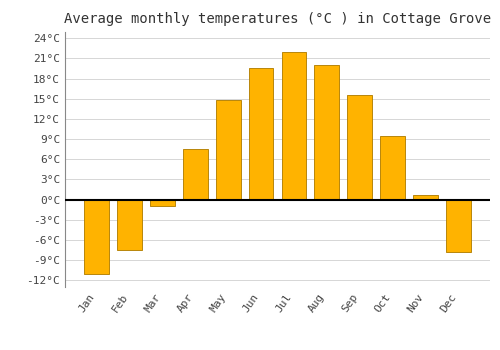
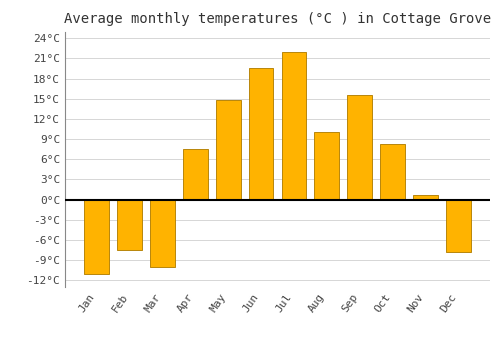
Mar: -1.0°C -> -10.0°C
Aug: 20.0°C -> 10.0°C
Oct: 9.5°C -> 8.2°C
